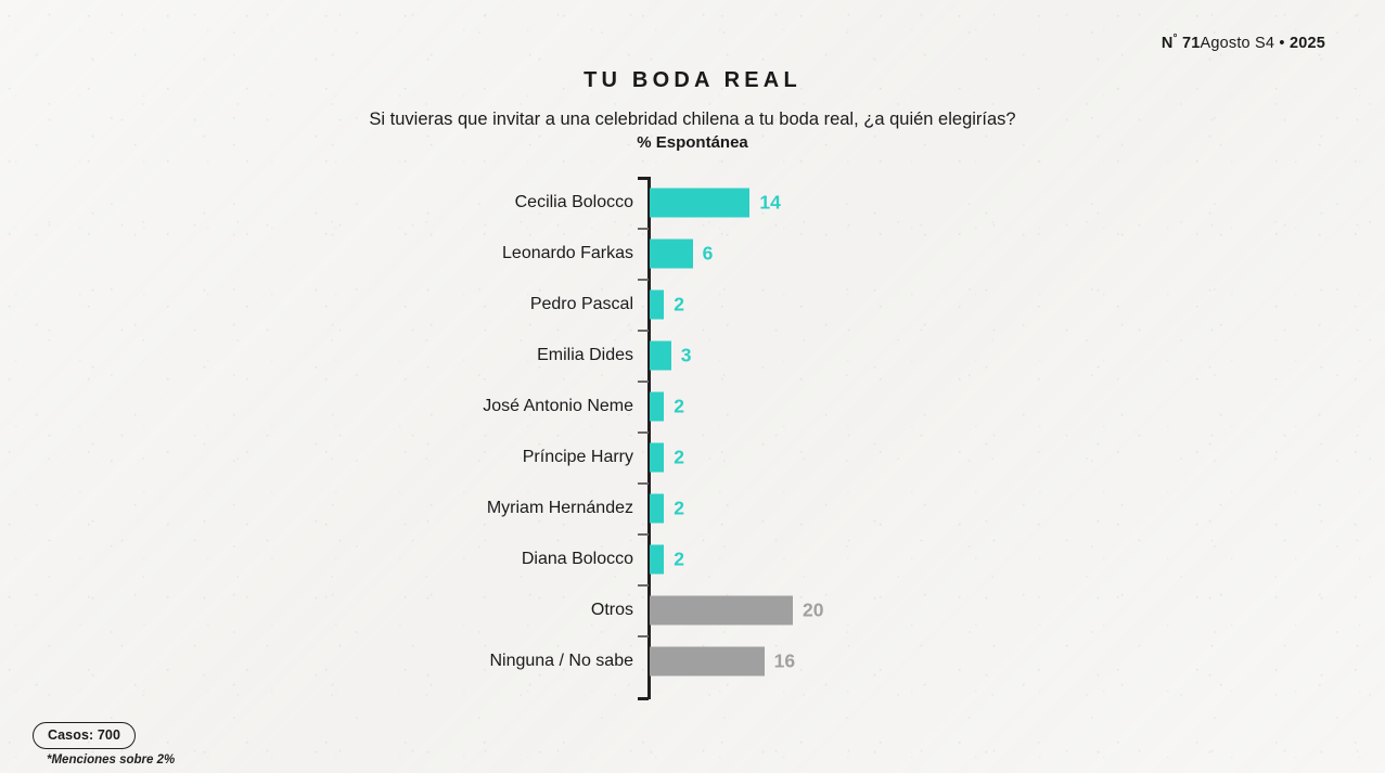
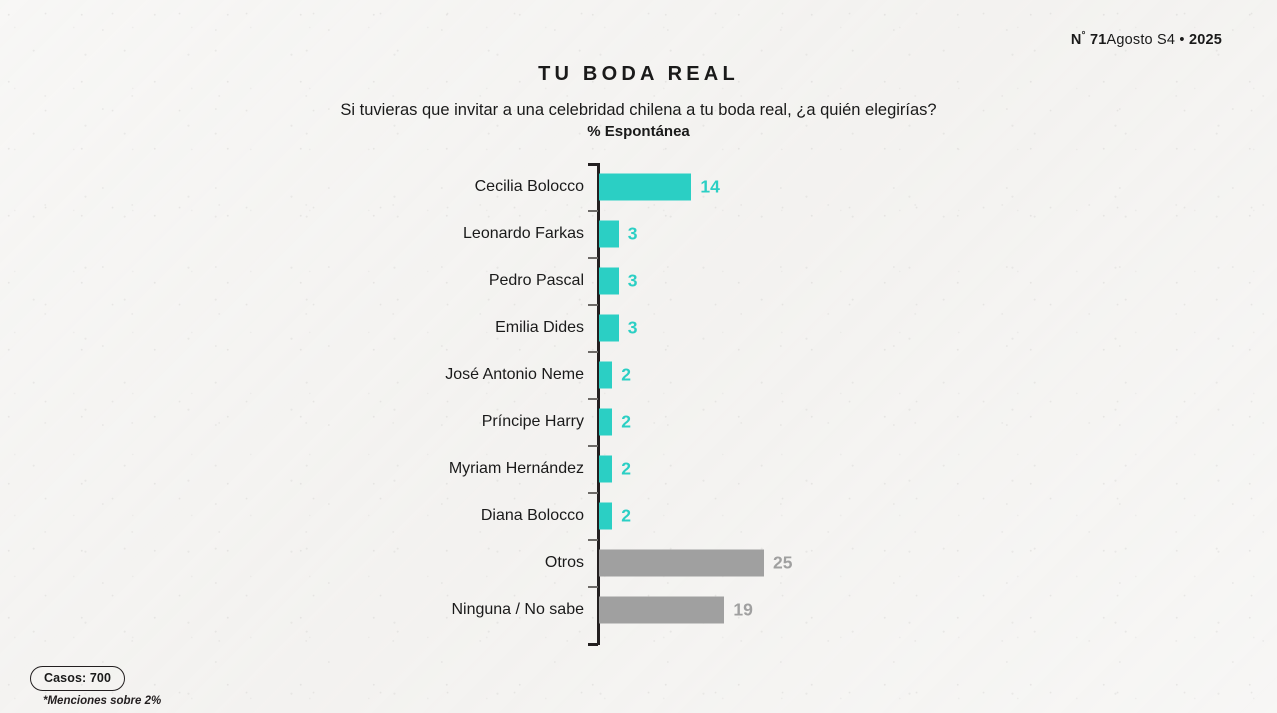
Leonardo Farkas: 6 -> 3
Pedro Pascal: 2 -> 3
Otros: 20 -> 25
Ninguna / No sabe: 16 -> 19
